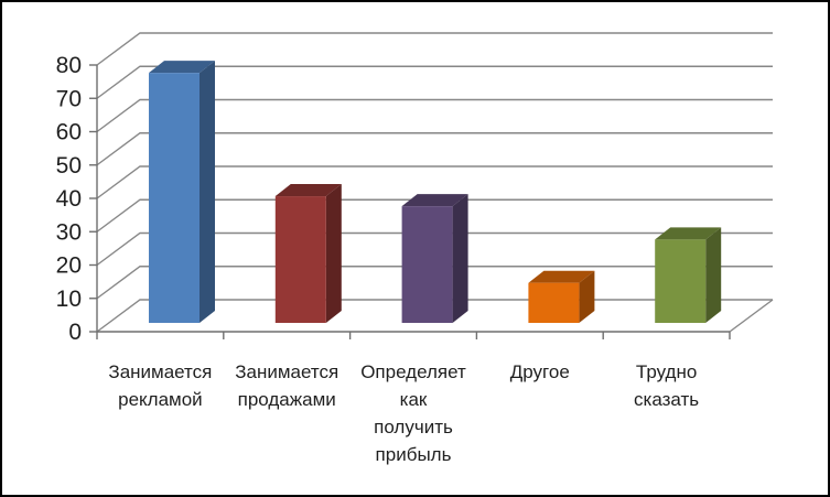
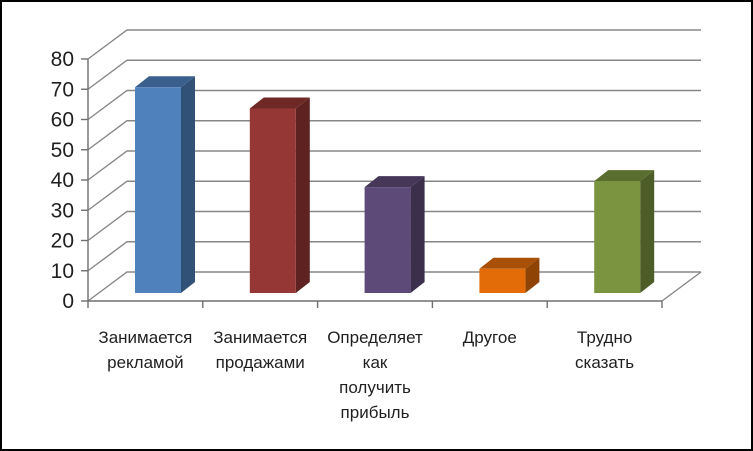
Занимается рекламой: 75 -> 68
Занимается продажами: 38 -> 61
Другое: 12 -> 8
Трудно сказать: 25 -> 37
